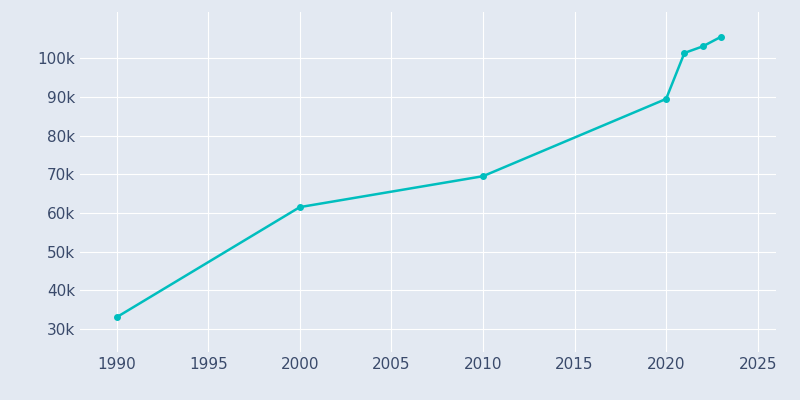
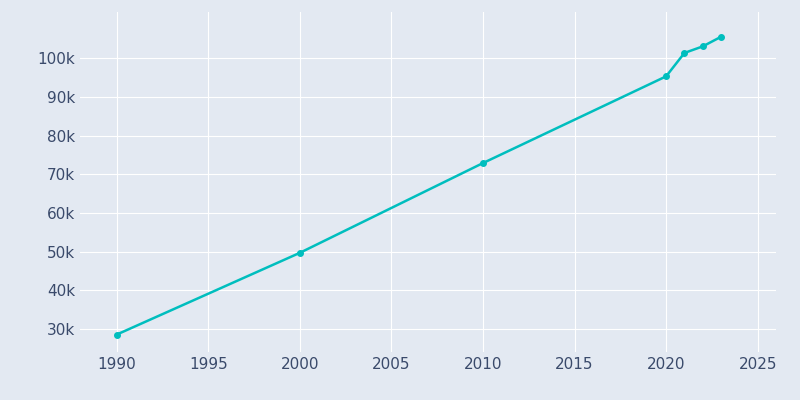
1990: 33.0k -> 28.5k
2000: 61.5k -> 49.7k
2010: 69.5k -> 72.9k
2020: 89.5k -> 95.3k
